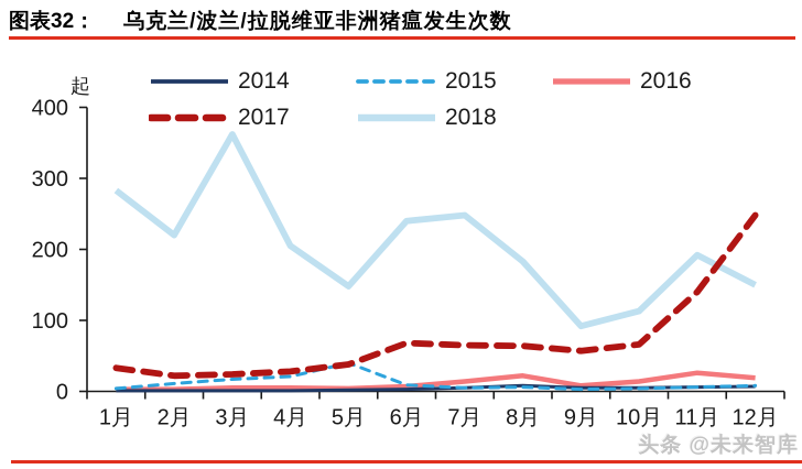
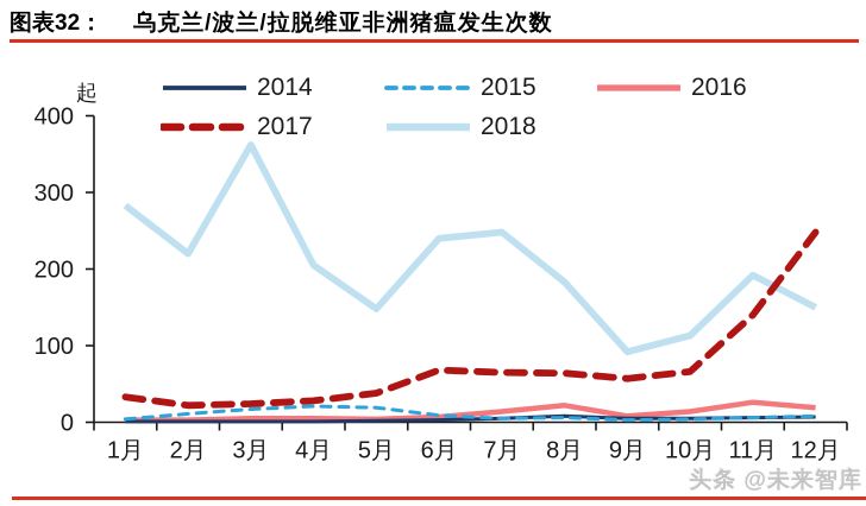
2015/5月: 40 -> 20
